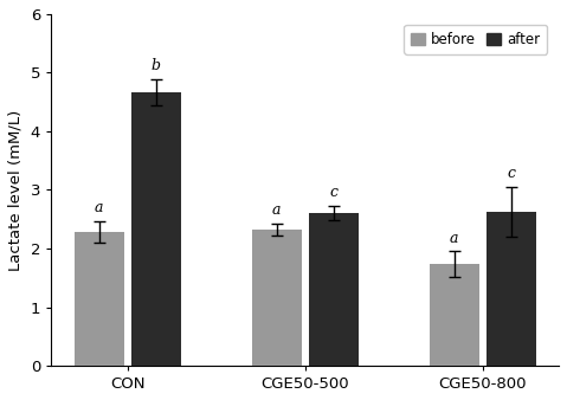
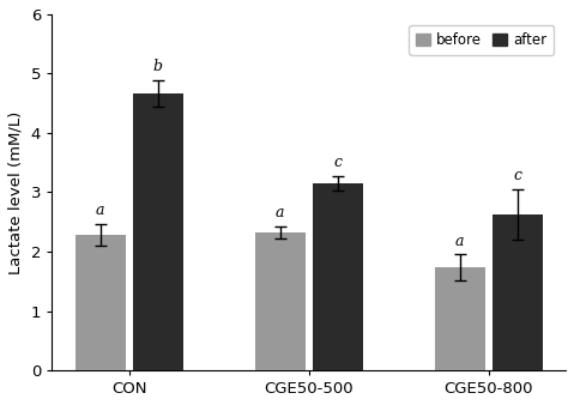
after/CGE50-500: 2.60 -> 3.15
